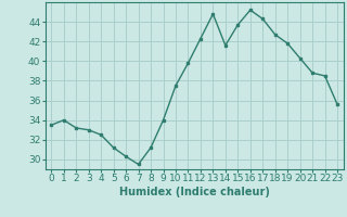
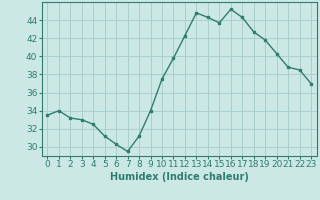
14: 41.6 -> 44.3
23: 35.6 -> 37.0
